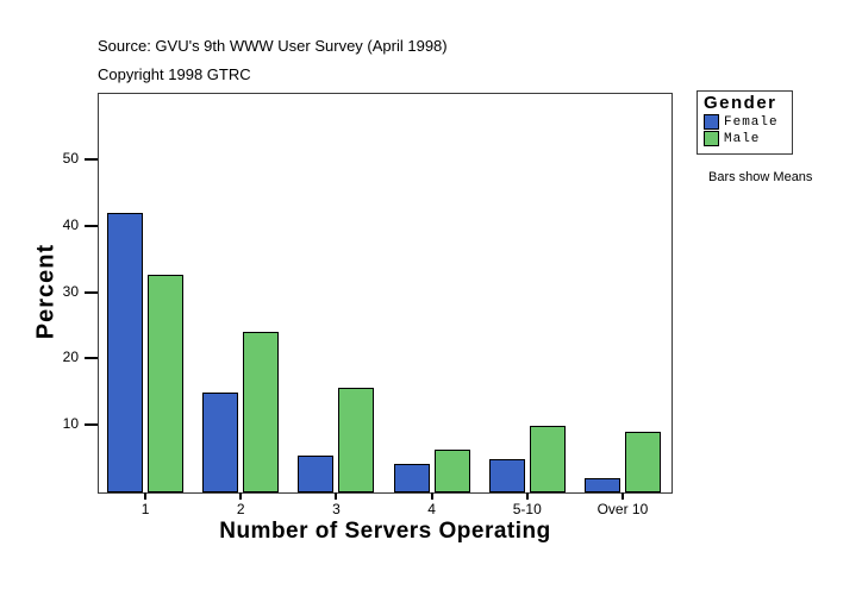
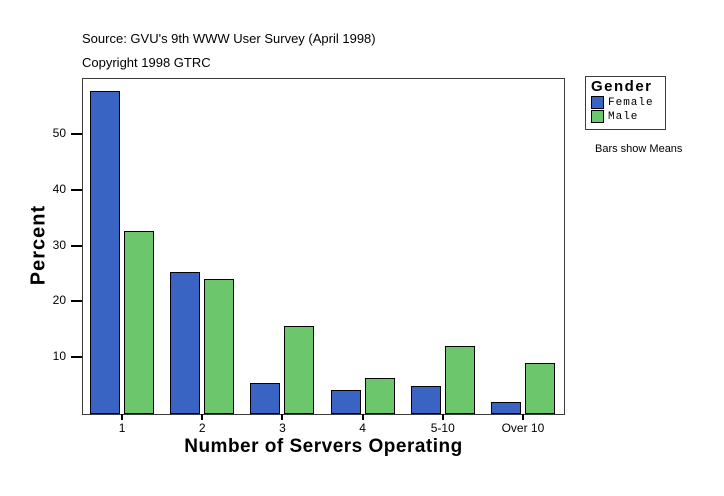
Female/1: 42 -> 58
Female/2: 15 -> 25
Male/5-10: 10 -> 12
